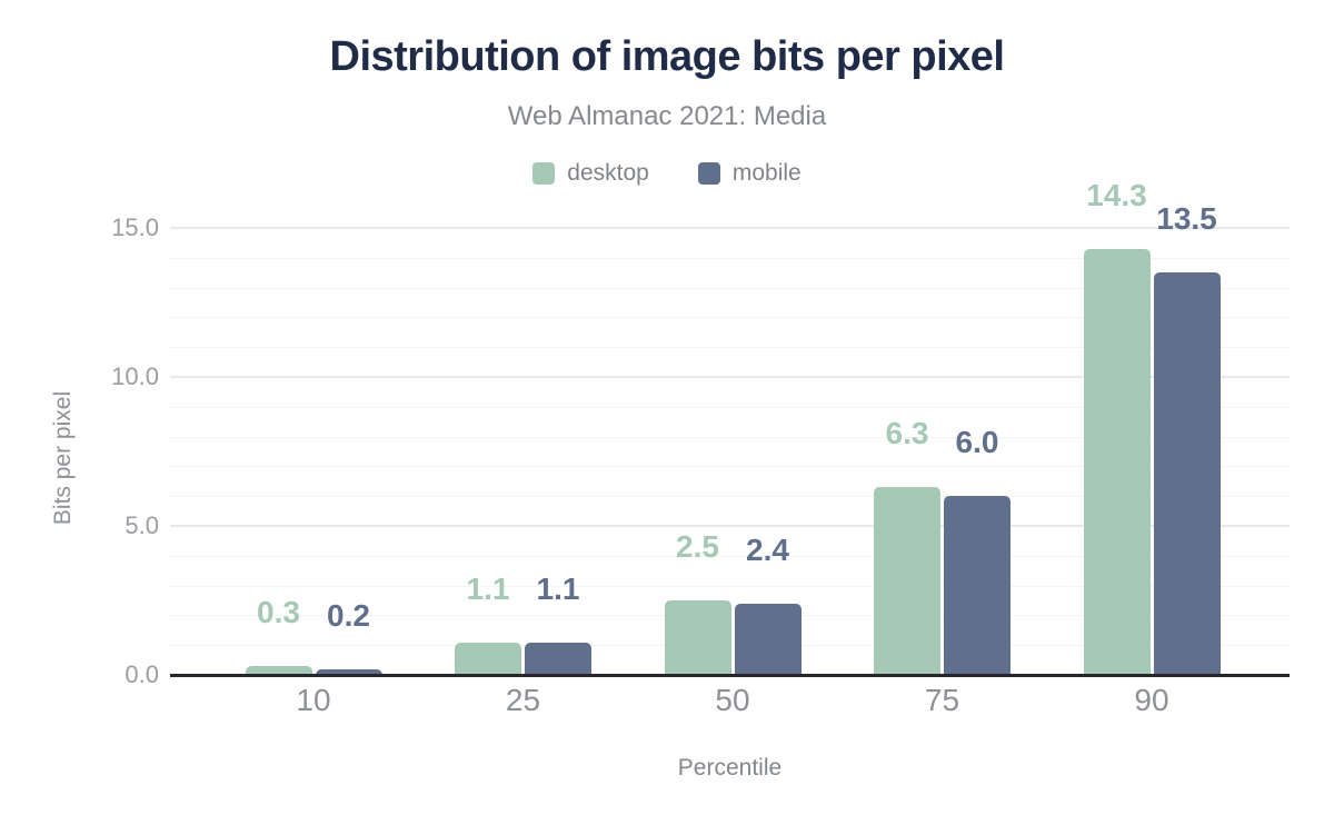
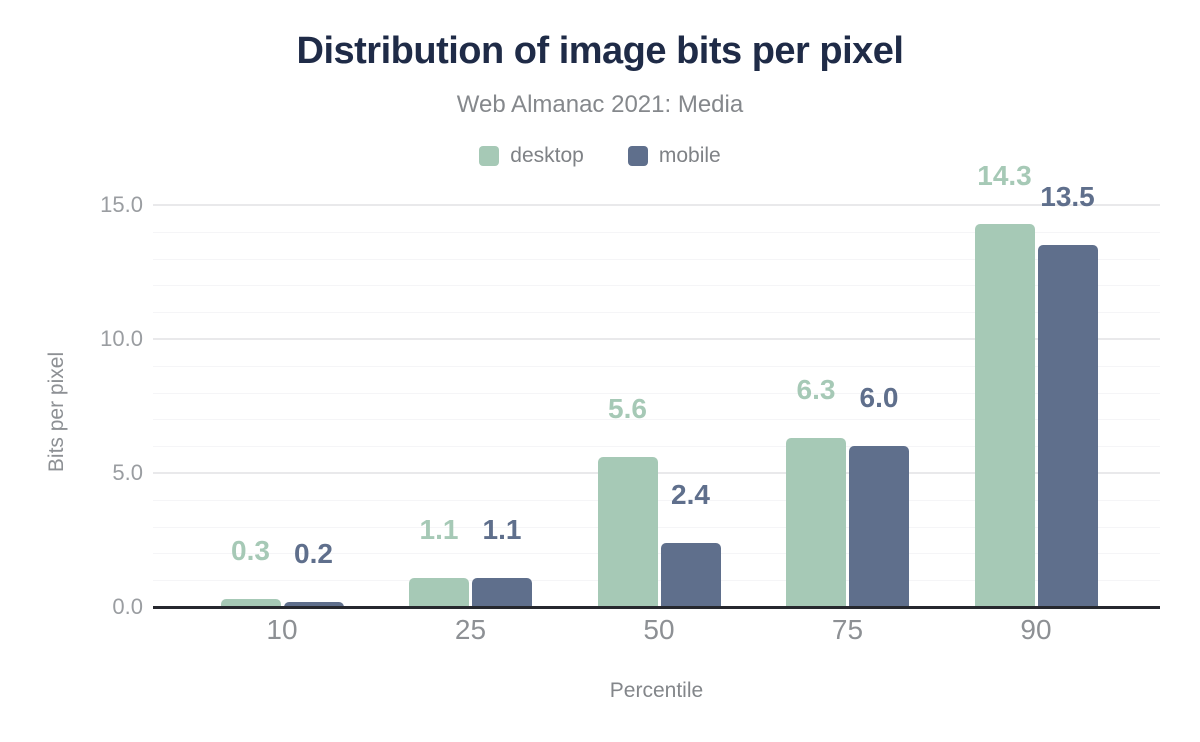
desktop/50: 2.5 -> 5.6
